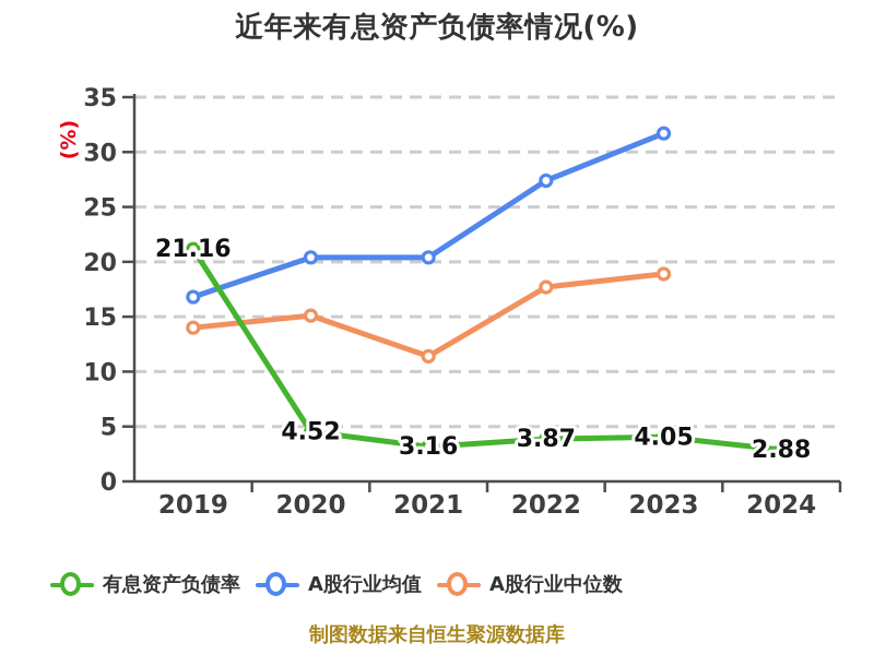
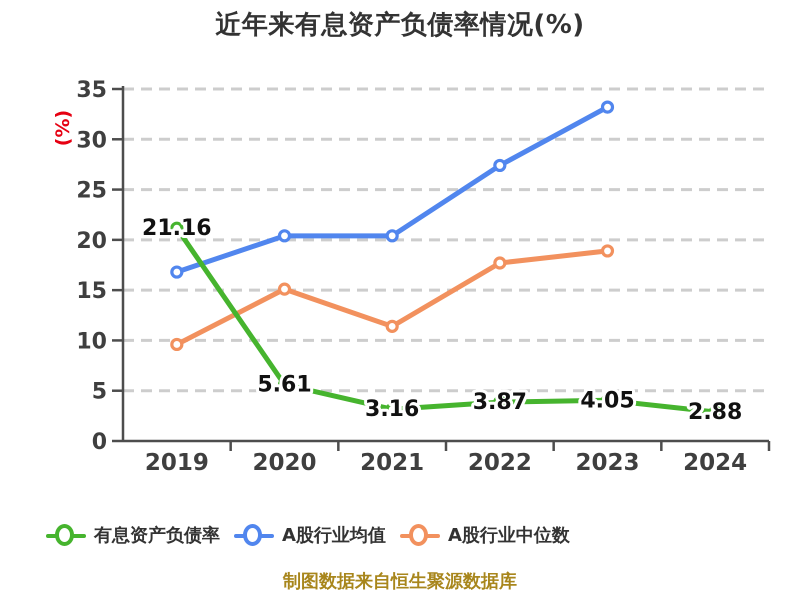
A股行业中位数/2019: 14.0 -> 9.6
有息资产负债率/2020: 4.52 -> 5.61
A股行业均值/2023: 31.7 -> 33.2
